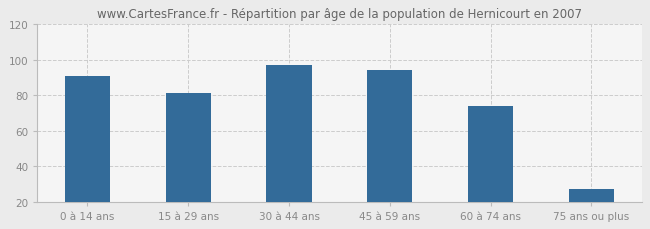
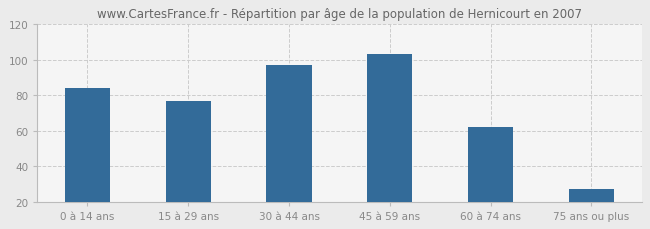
0 à 14 ans: 91 -> 84
15 à 29 ans: 81 -> 77
45 à 59 ans: 94 -> 103
60 à 74 ans: 74 -> 62
